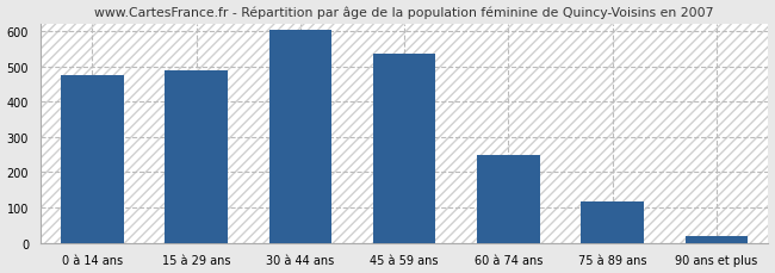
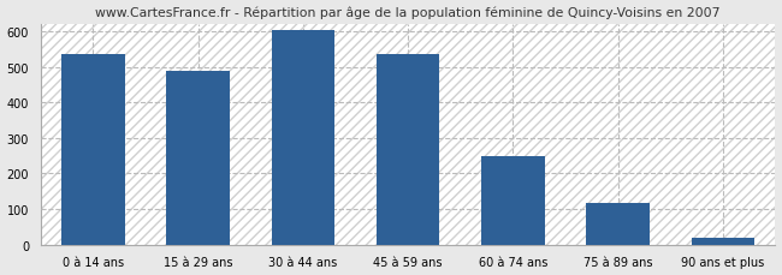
0 à 14 ans: 475 -> 537
